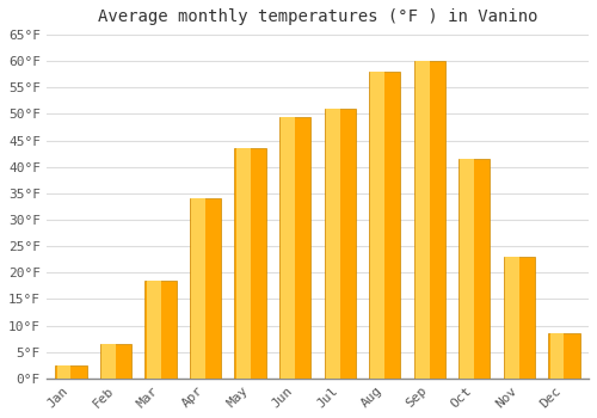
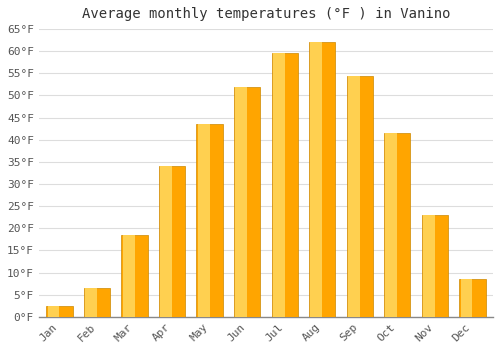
Jun: 49.5°F -> 52.0°F
Jul: 51.0°F -> 59.5°F
Aug: 58.0°F -> 62.0°F
Sep: 60.0°F -> 54.5°F
